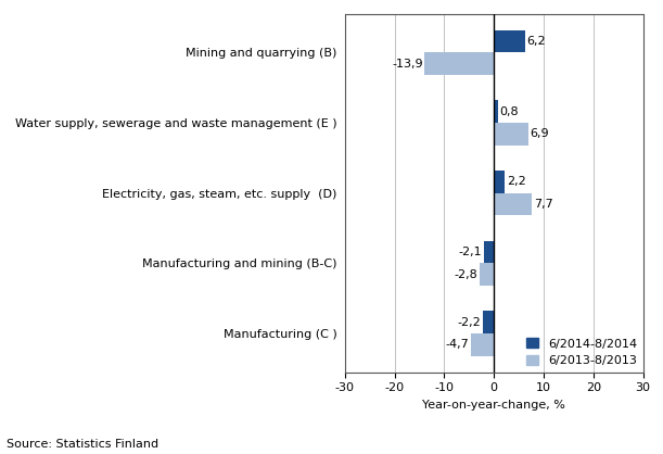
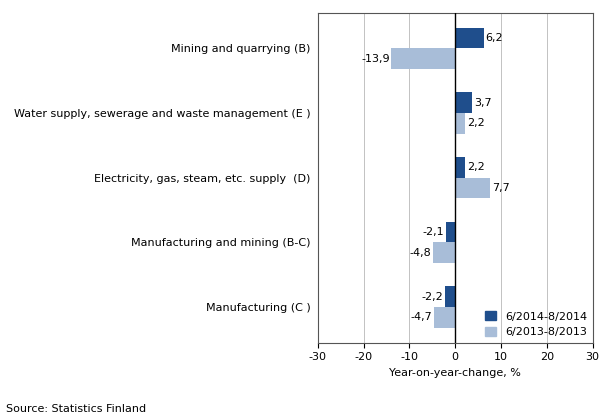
6/2014-8/2014/Water supply, sewerage and waste management (E ): 0,8 -> 3,7
6/2013-8/2013/Water supply, sewerage and waste management (E ): 6,9 -> 2,2
6/2013-8/2013/Manufacturing and mining (B-C): -2,8 -> -4,8
